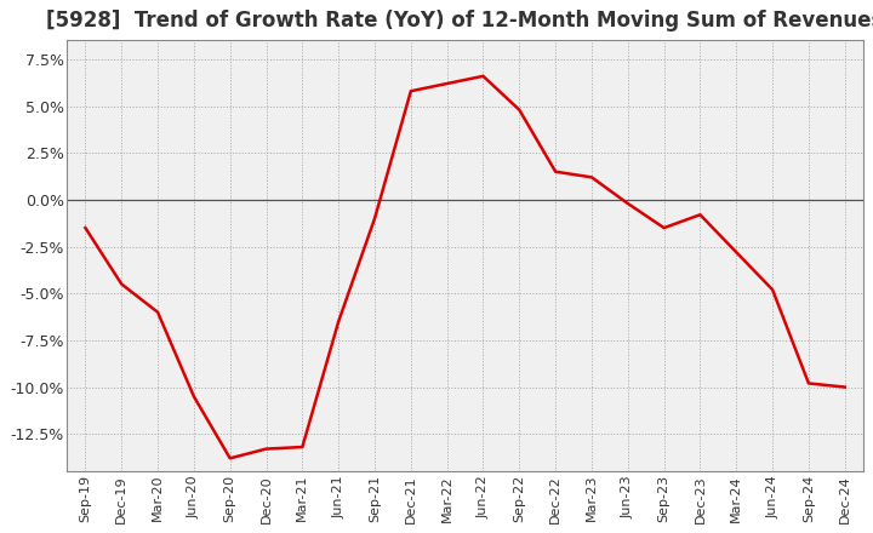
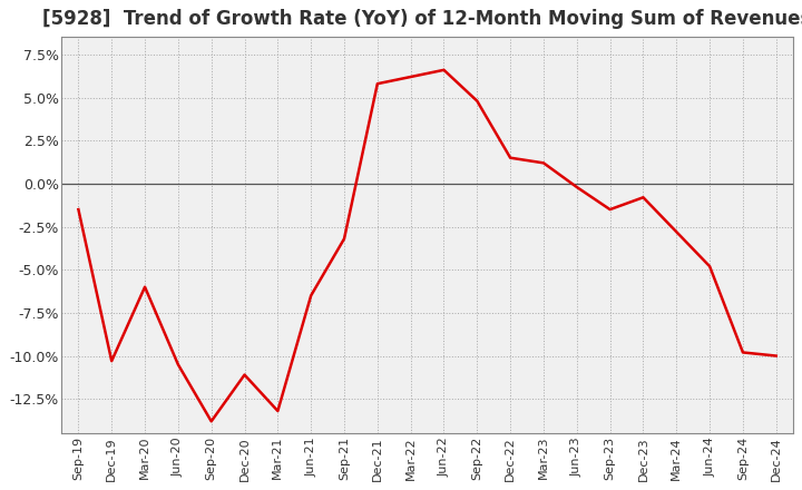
Dec-19: -4.5% -> -10.3%
Dec-20: -13.3% -> -11.1%
Sep-21: -1.0% -> -3.2%
